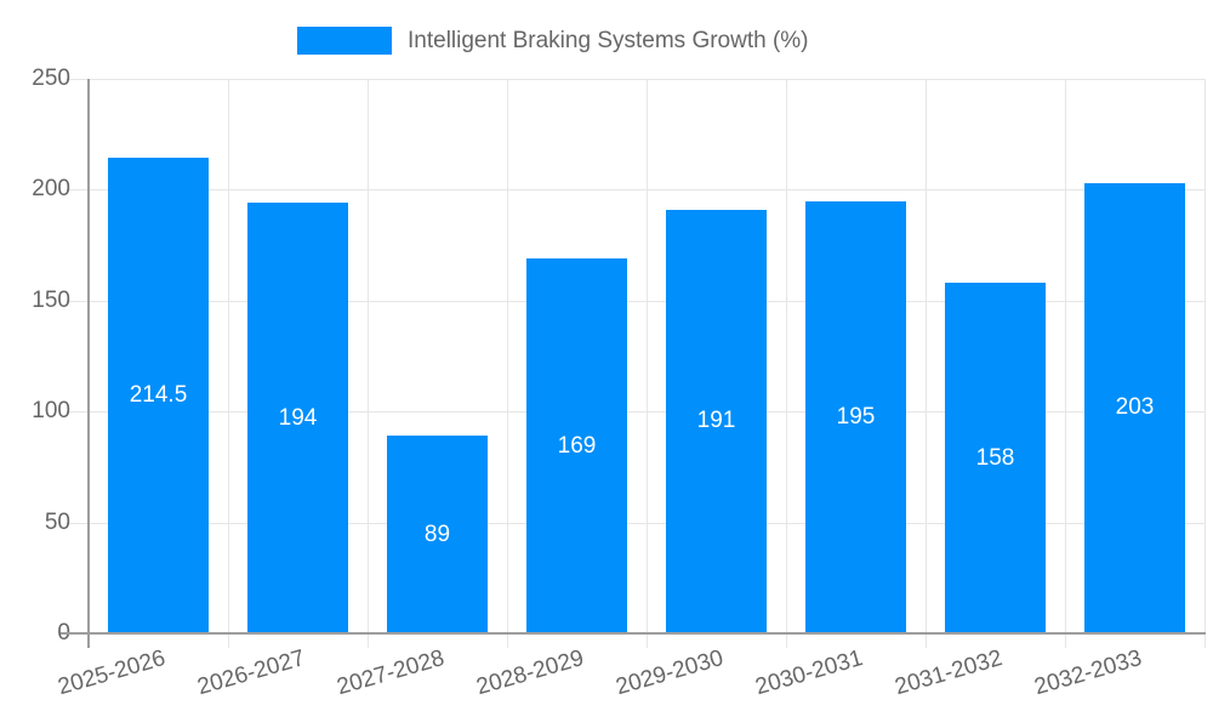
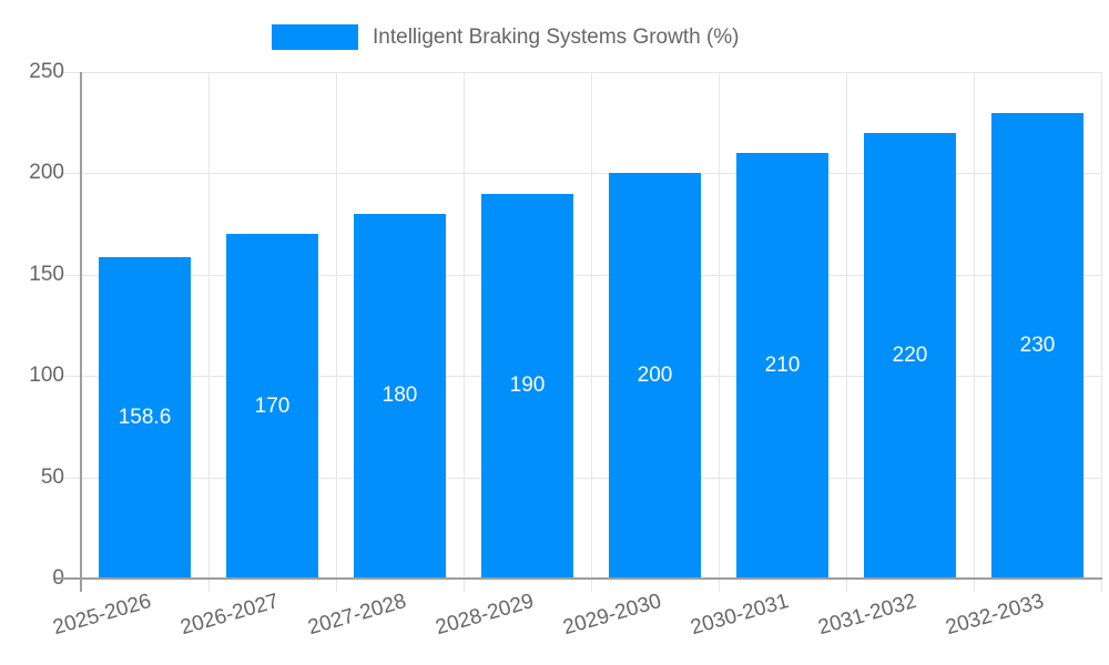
2025-2026: 214.5 -> 158.6
2026-2027: 194 -> 170
2027-2028: 89 -> 180
2028-2029: 169 -> 190
2029-2030: 191 -> 200
2030-2031: 195 -> 210
2031-2032: 158 -> 220
2032-2033: 203 -> 230
